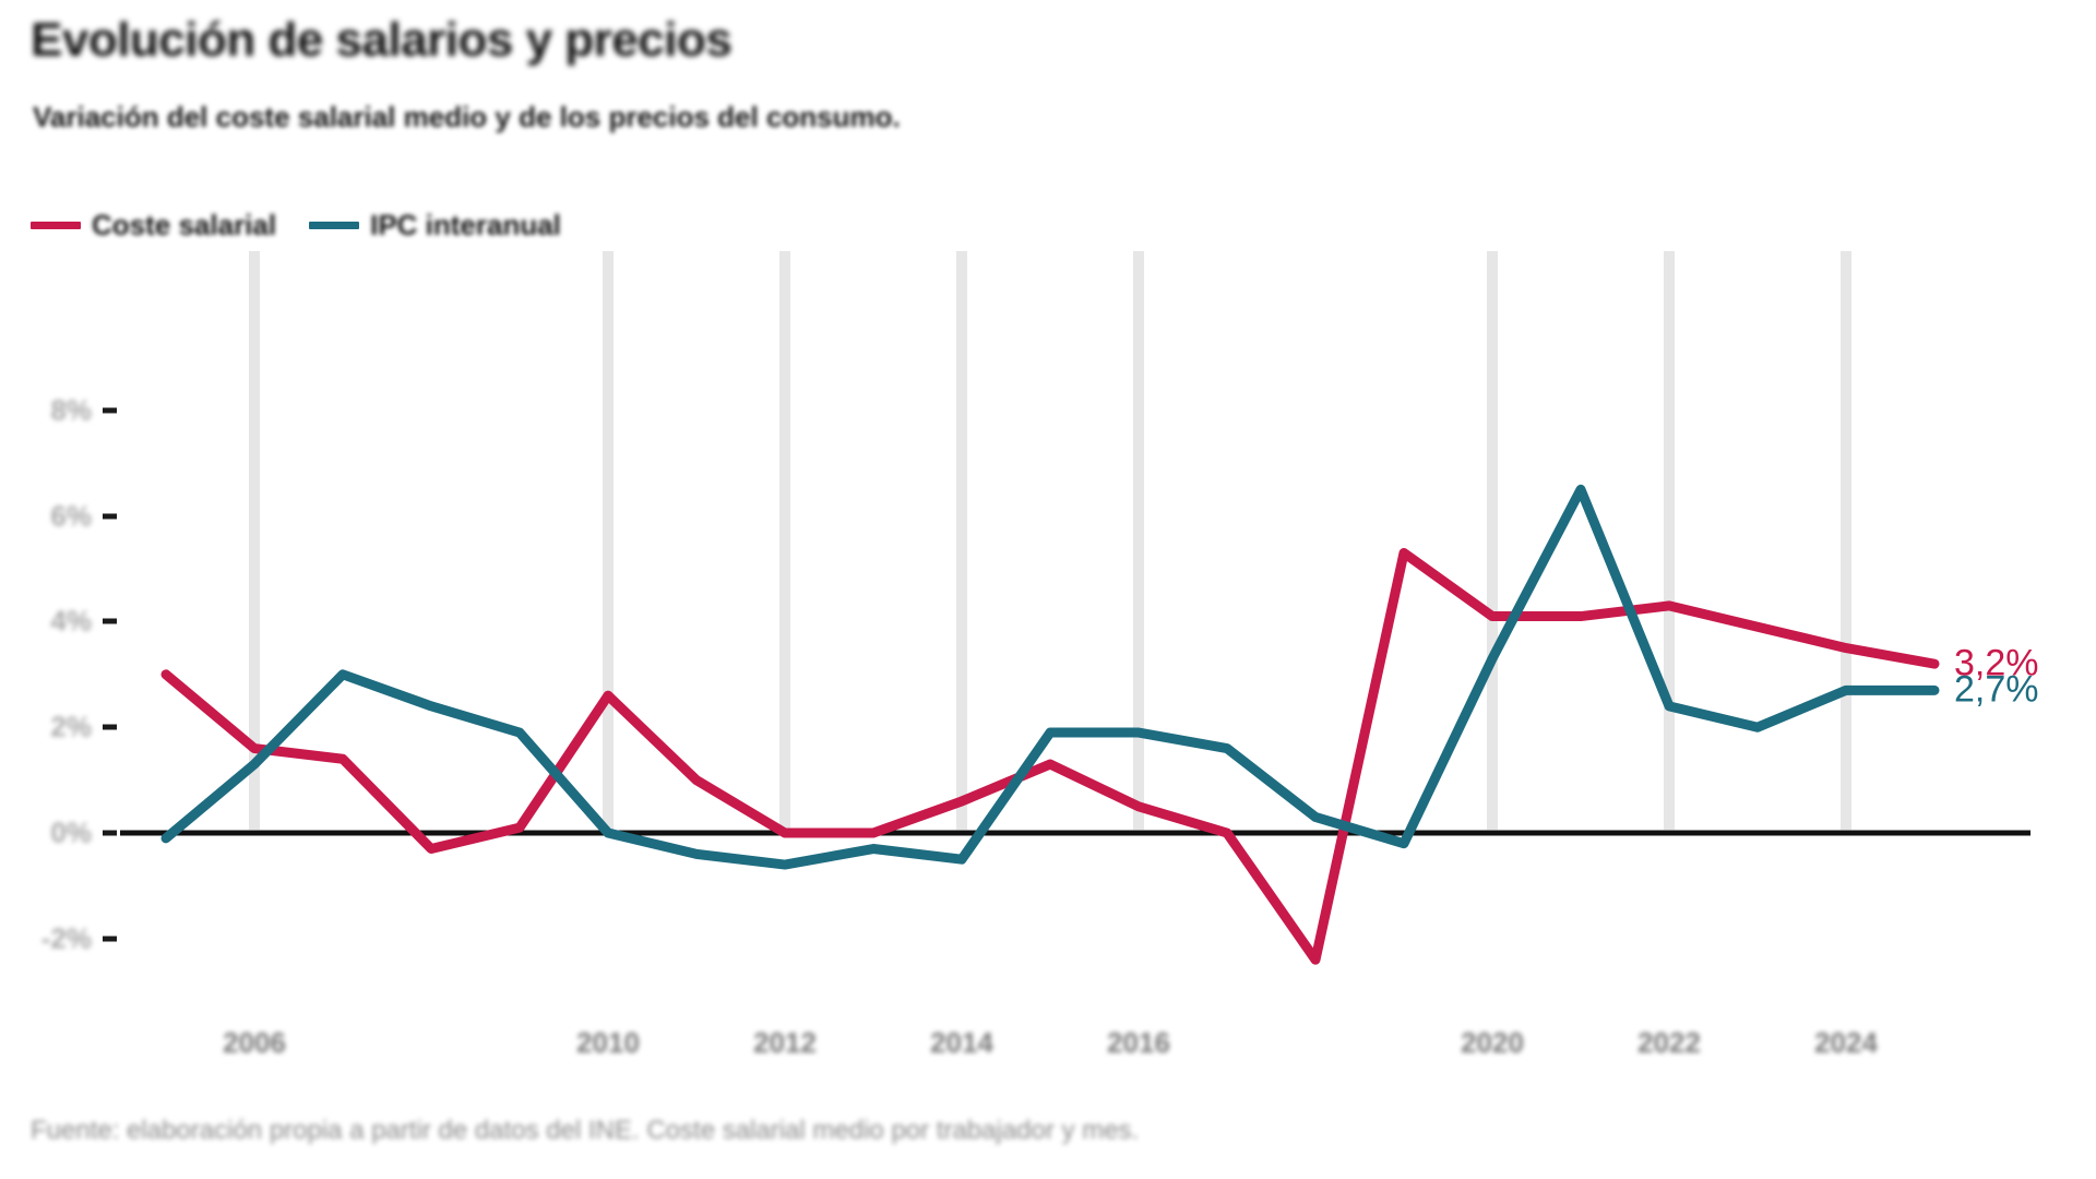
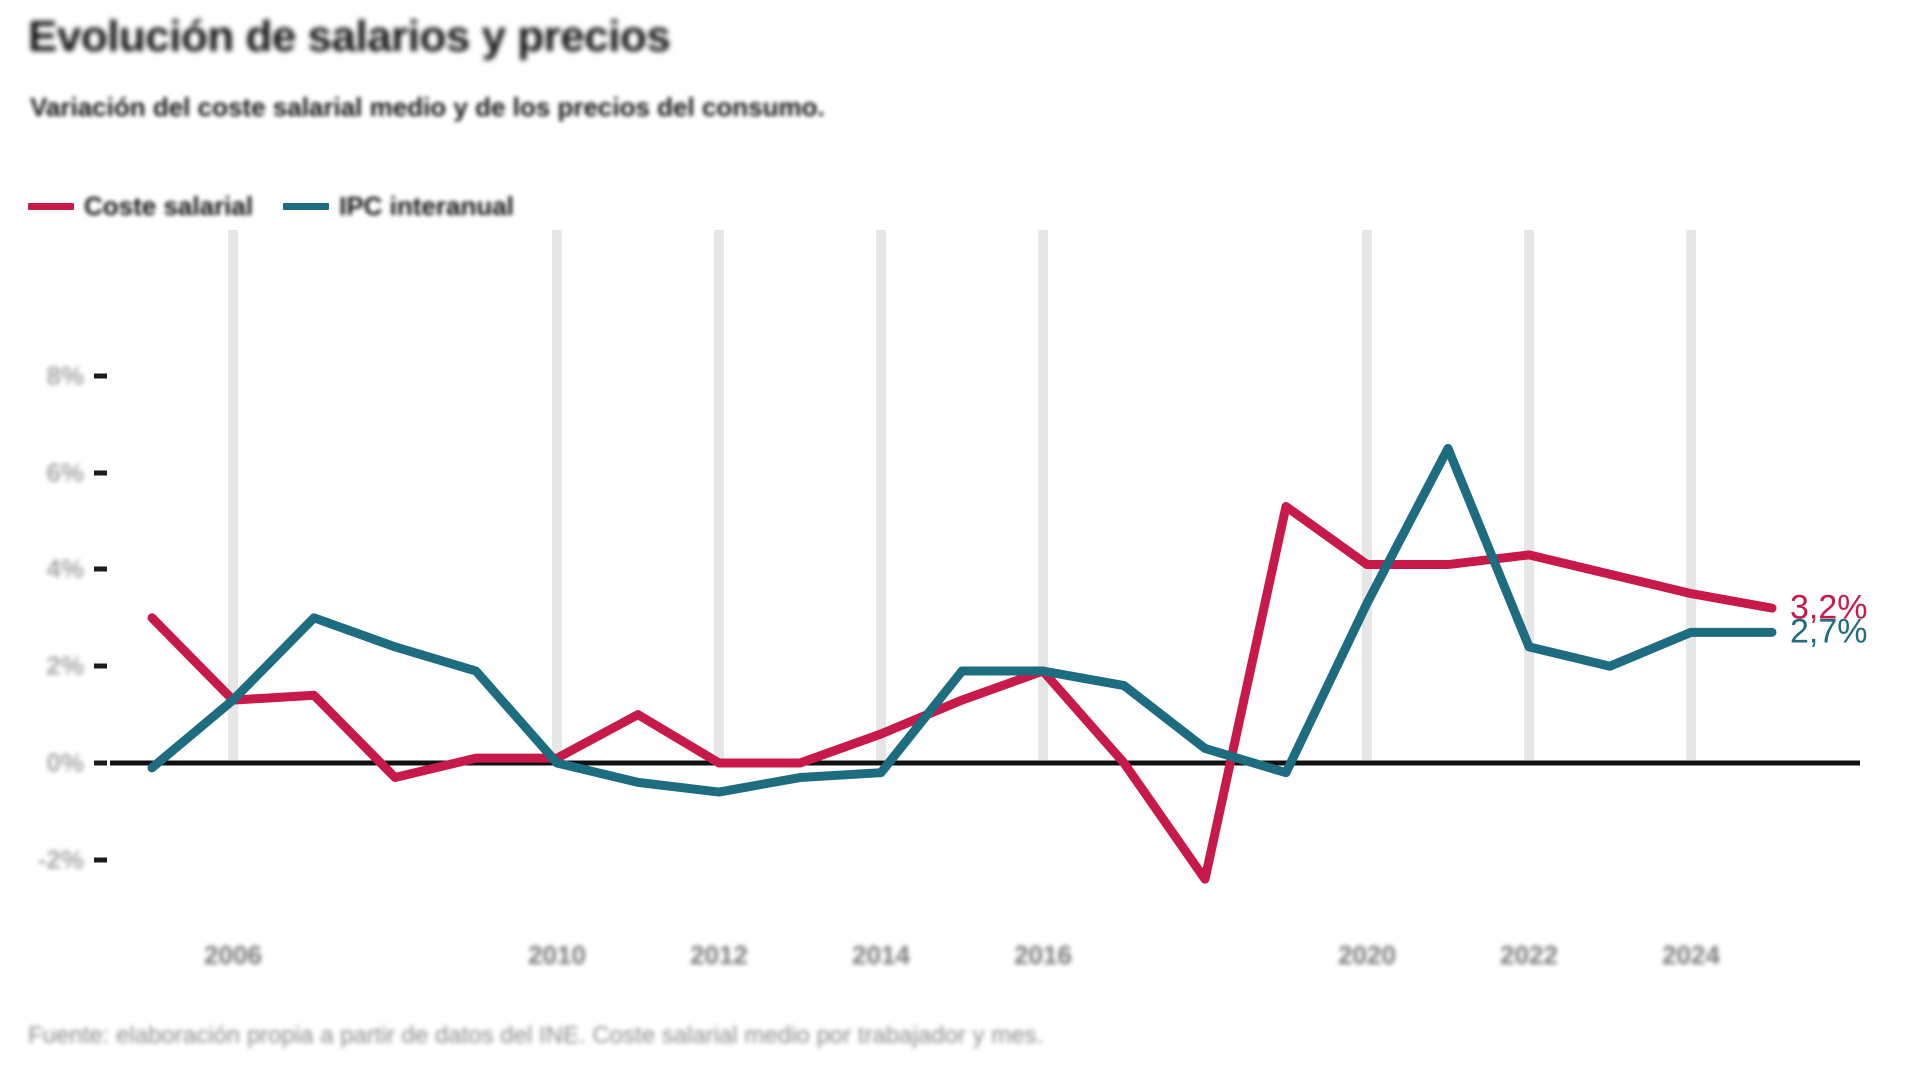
Coste salarial/2006: 1.6% -> 1.3%
Coste salarial/2010: 2.6% -> 0.1%
IPC interanual/2014: -0.5% -> -0.2%
Coste salarial/2016: 0.5% -> 1.9%
